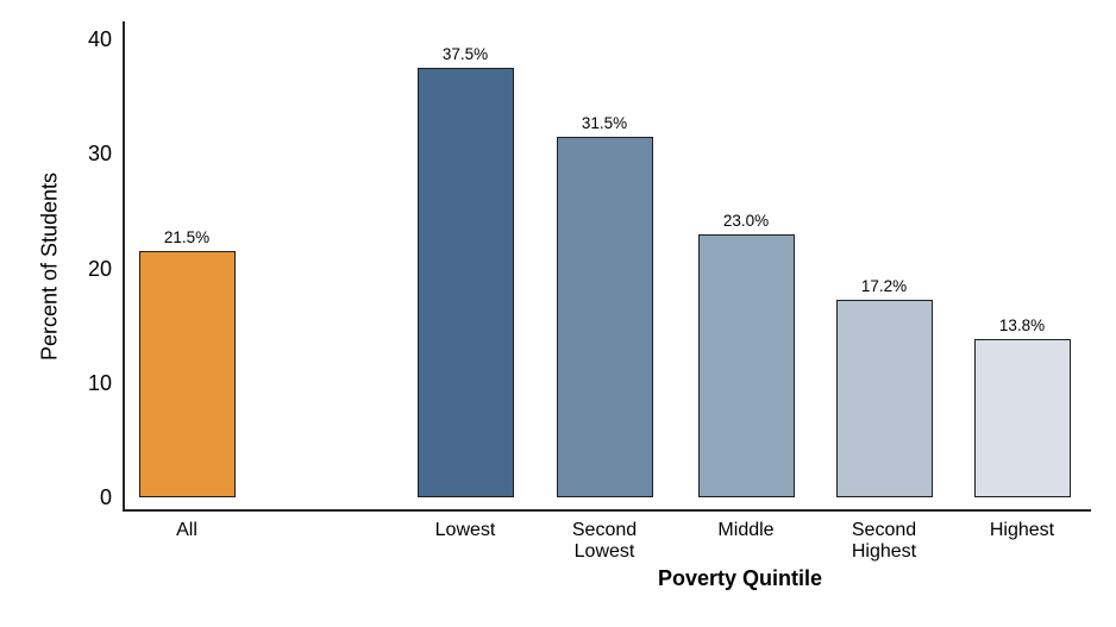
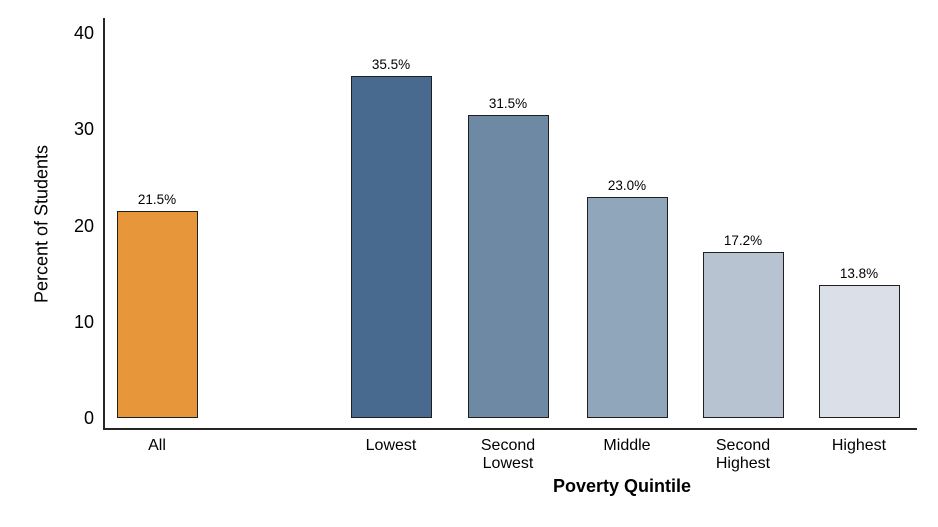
Lowest: 37.5% -> 35.5%
